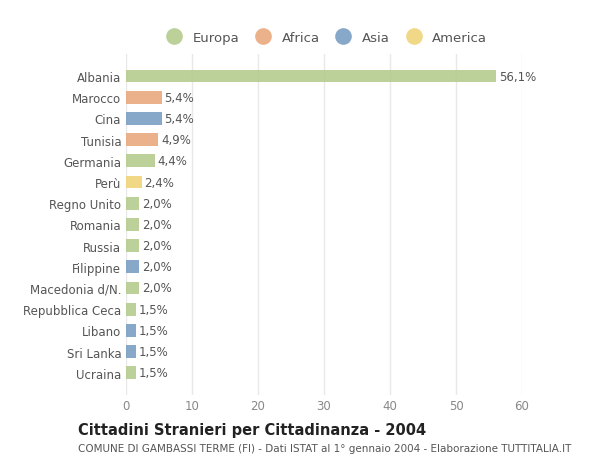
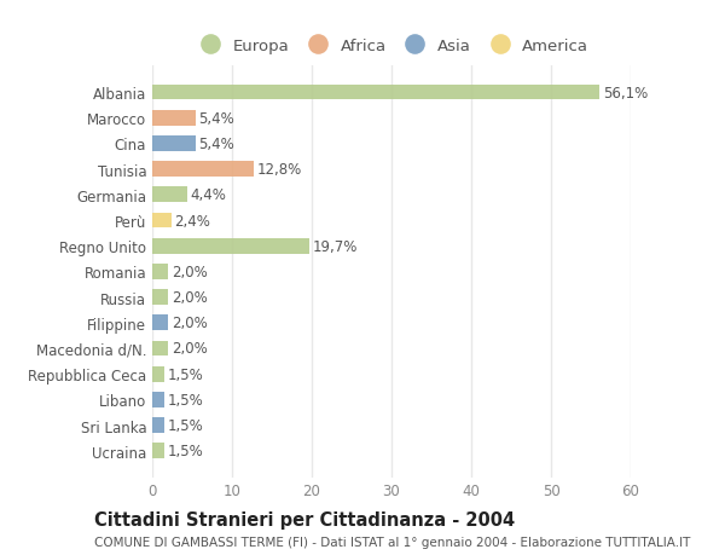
Tunisia: 4,9% -> 12,8%
Regno Unito: 2,0% -> 19,7%
